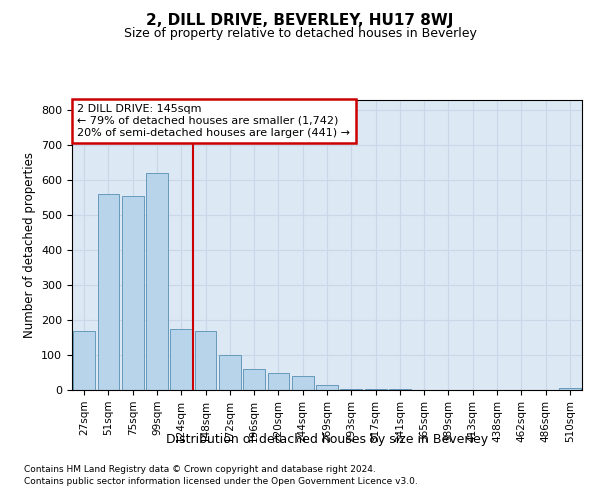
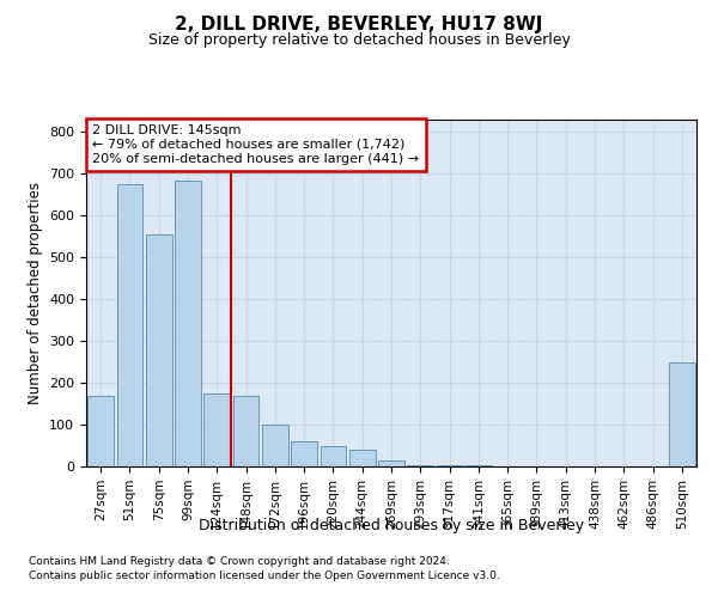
51sqm: 560 -> 675
99sqm: 620 -> 685
510sqm: 5 -> 250
